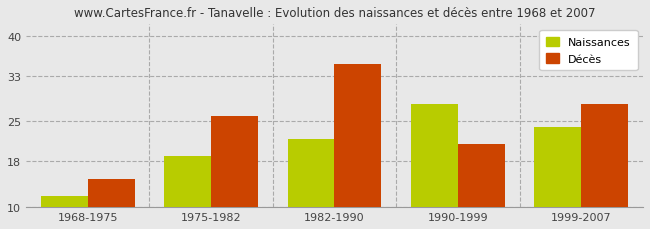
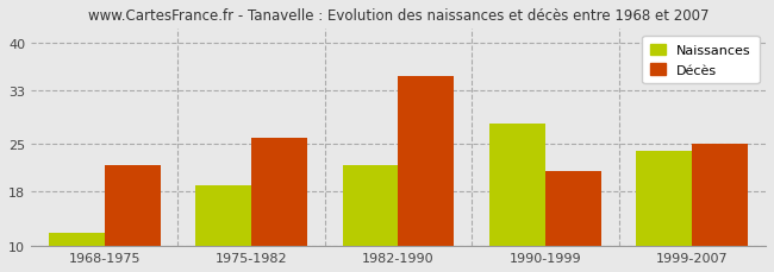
Décès/1968-1975: 15 -> 22
Décès/1999-2007: 28 -> 25
